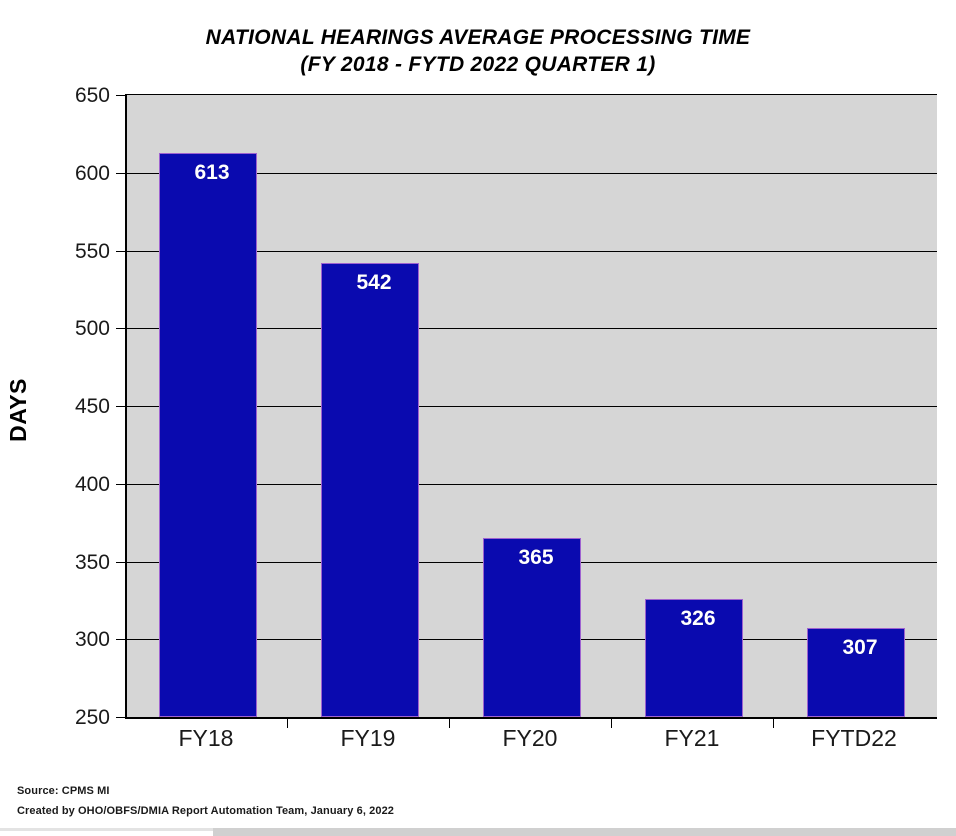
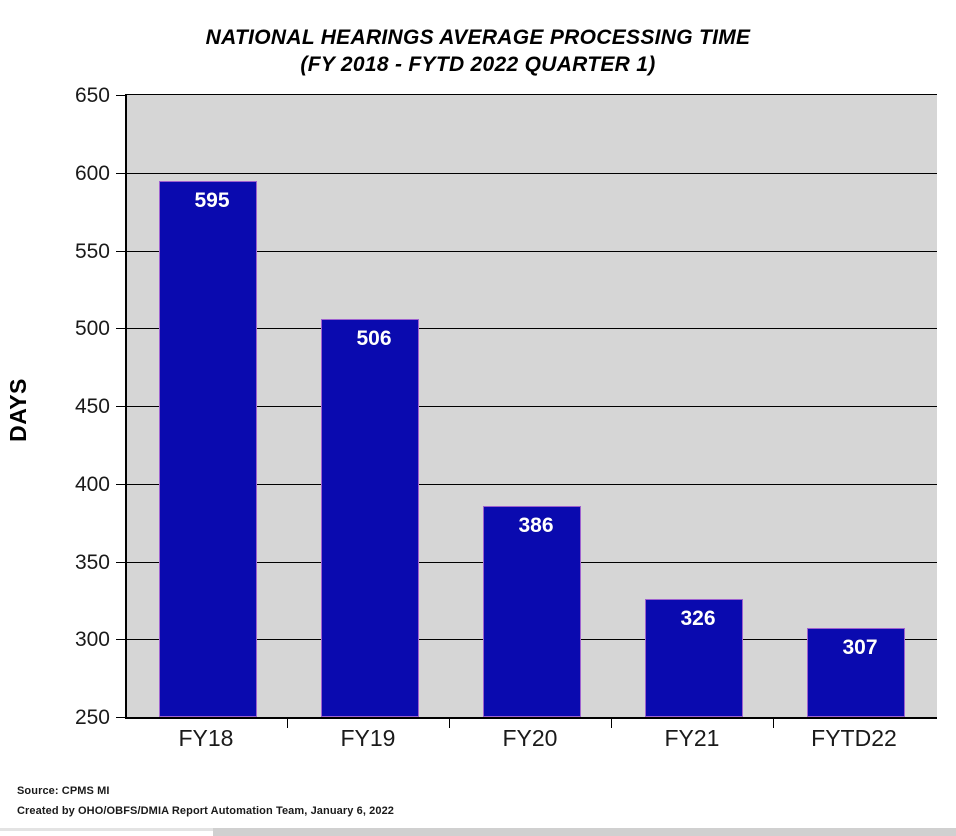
FY18: 613 -> 595
FY19: 542 -> 506
FY20: 365 -> 386
